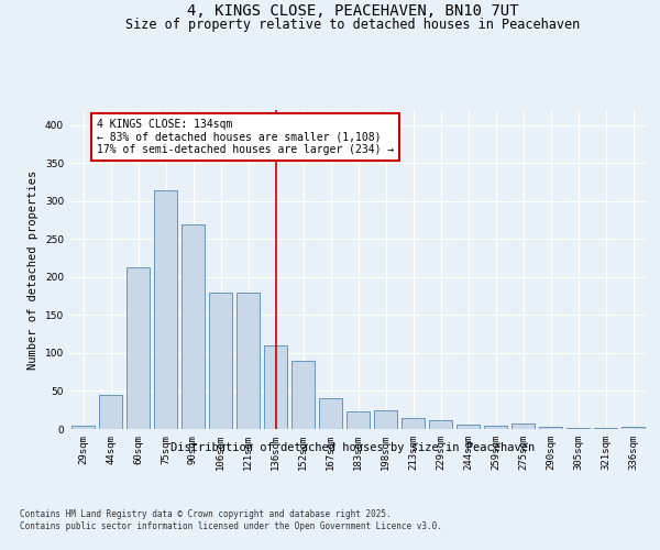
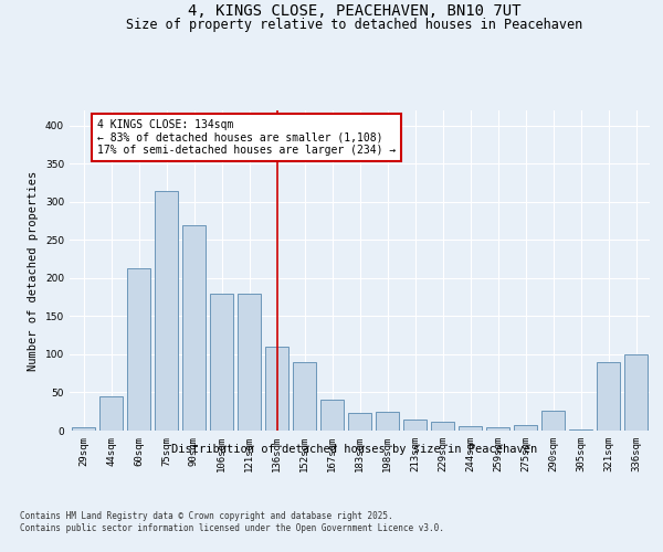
290sqm: 3 -> 26
321sqm: 1 -> 90
336sqm: 3 -> 100
